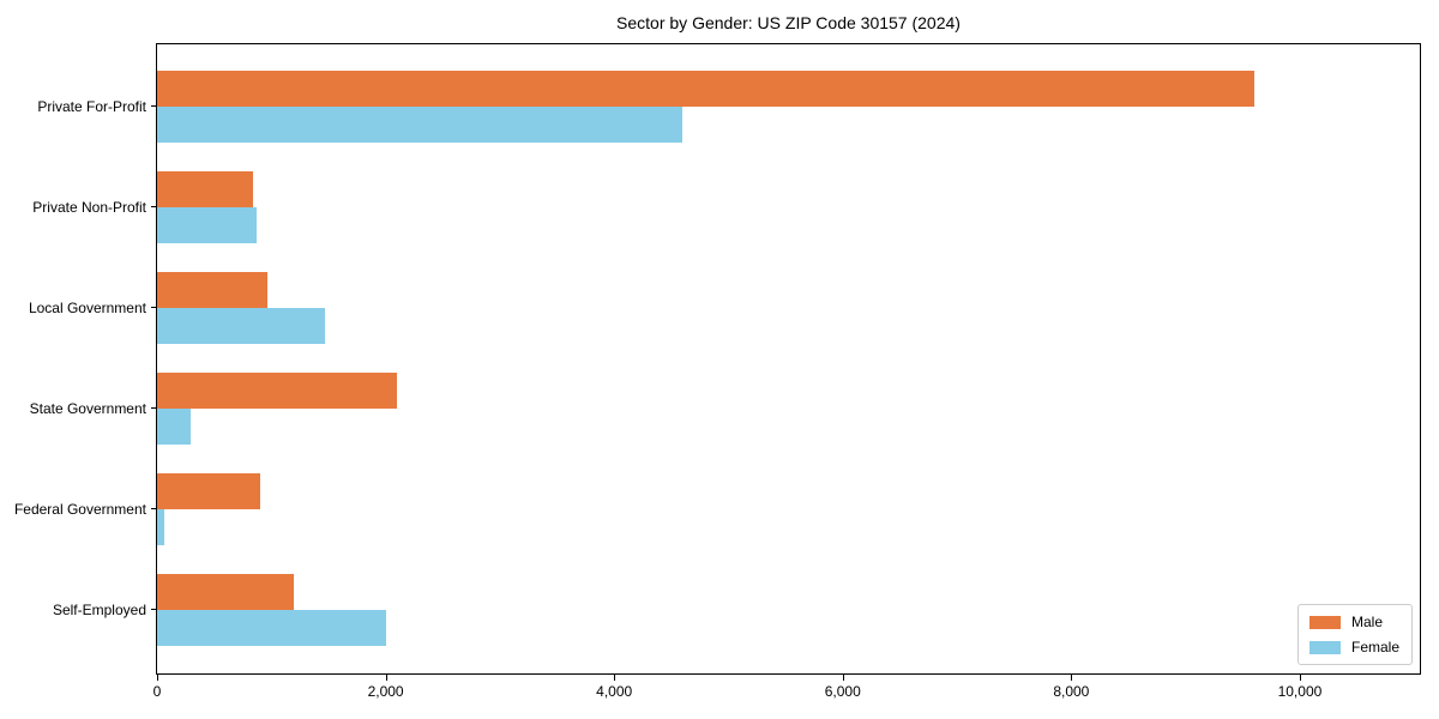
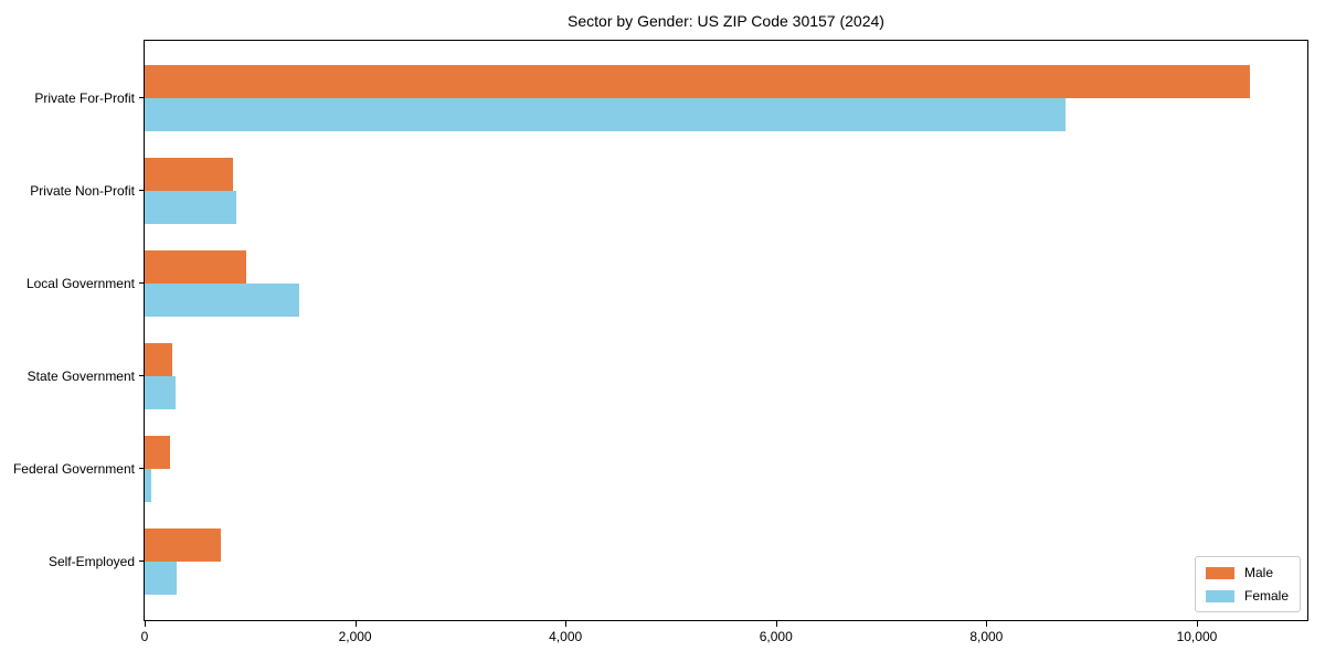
Male/Private For-Profit: 9600 -> 10500
Female/Private For-Profit: 4600 -> 8800
Male/State Government: 2100 -> 300
Male/Federal Government: 900 -> 200
Male/Self-Employed: 1200 -> 700
Female/Self-Employed: 2000 -> 300
